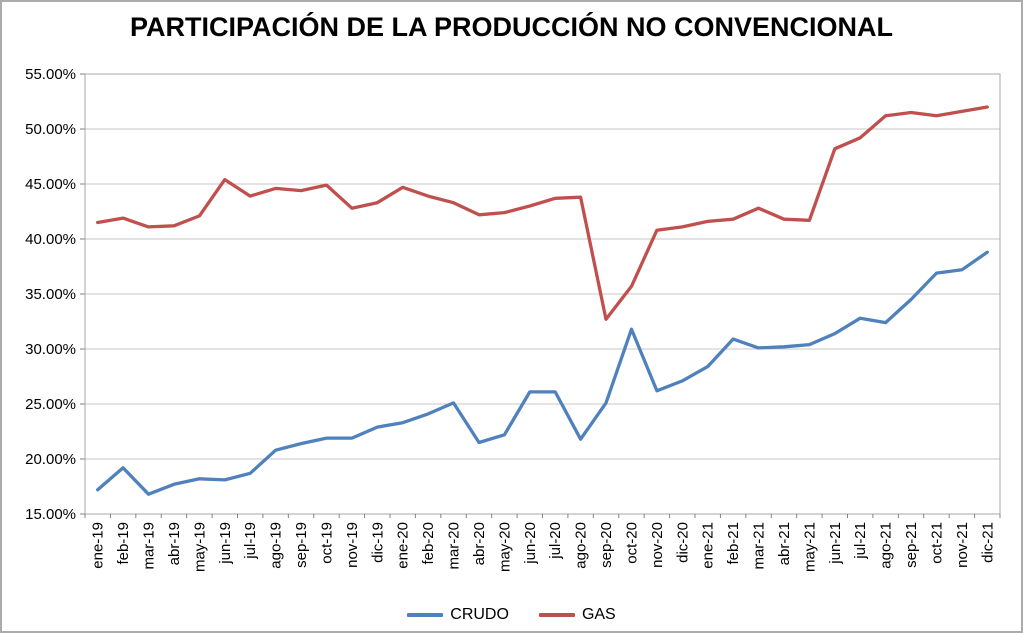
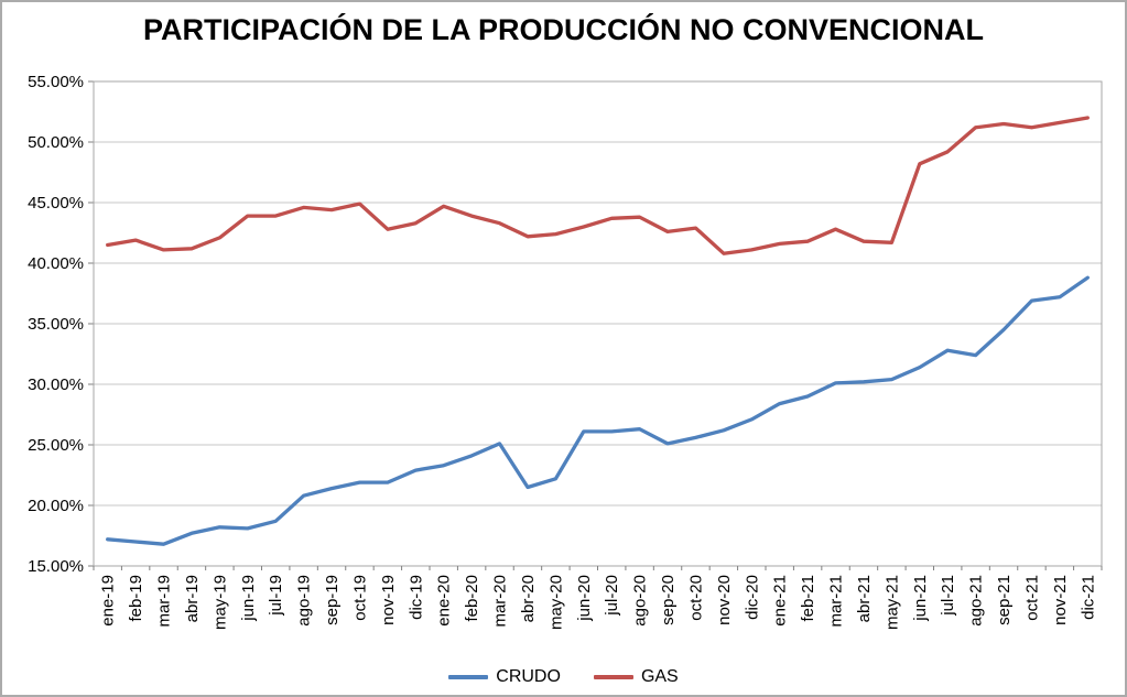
CRUDO/feb-19: 19.2% -> 17.0%
GAS/jun-19: 45.4% -> 43.9%
CRUDO/ago-20: 21.8% -> 26.3%
GAS/sep-20: 32.7% -> 42.6%
CRUDO/oct-20: 31.8% -> 25.6%
GAS/oct-20: 35.7% -> 42.9%
CRUDO/feb-21: 30.9% -> 29.0%
